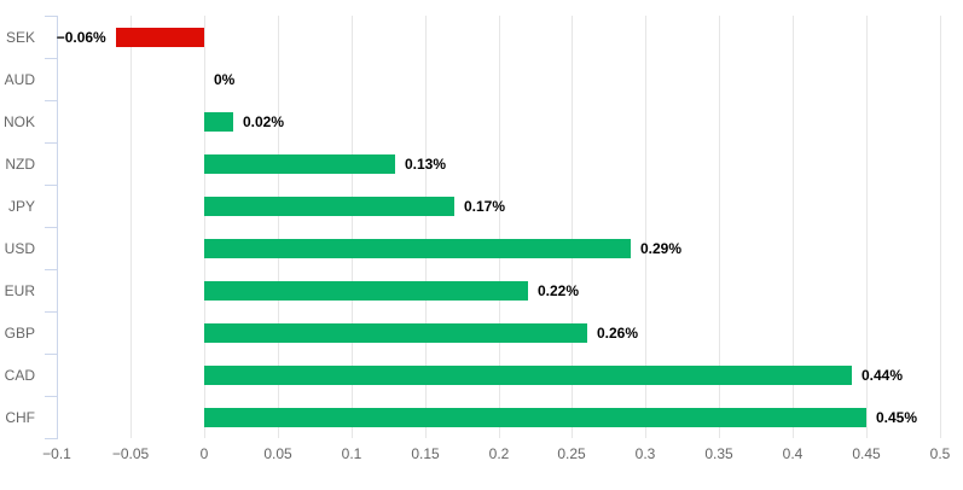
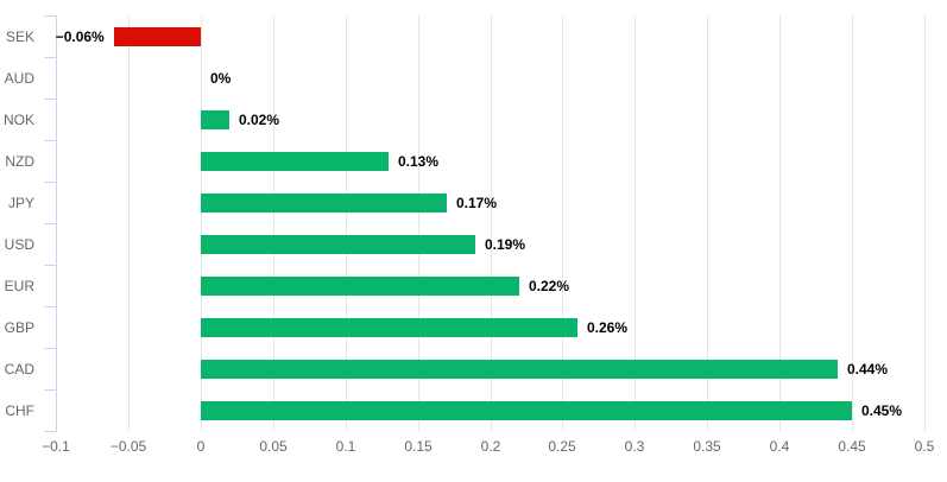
USD: 0.29% -> 0.19%
